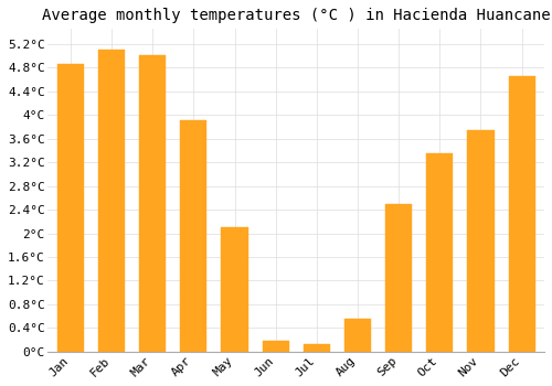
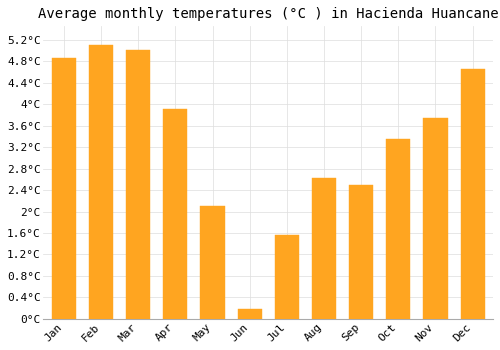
Jul: 0.12°C -> 1.56°C
Aug: 0.55°C -> 2.62°C
